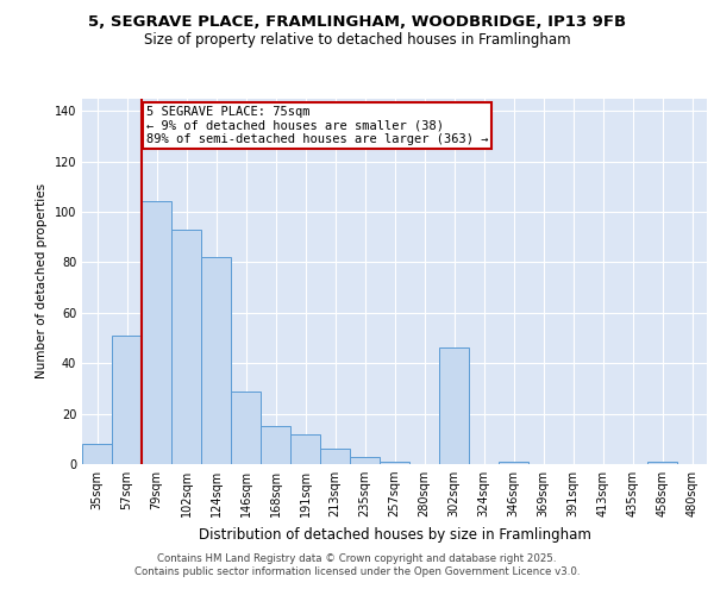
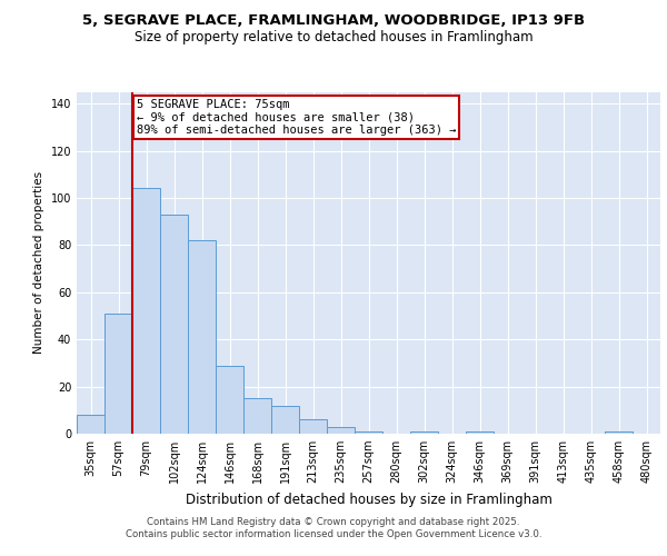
302sqm: 46 -> 1
